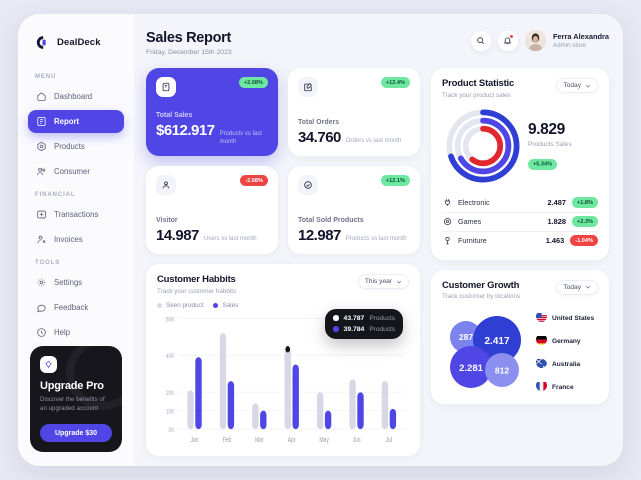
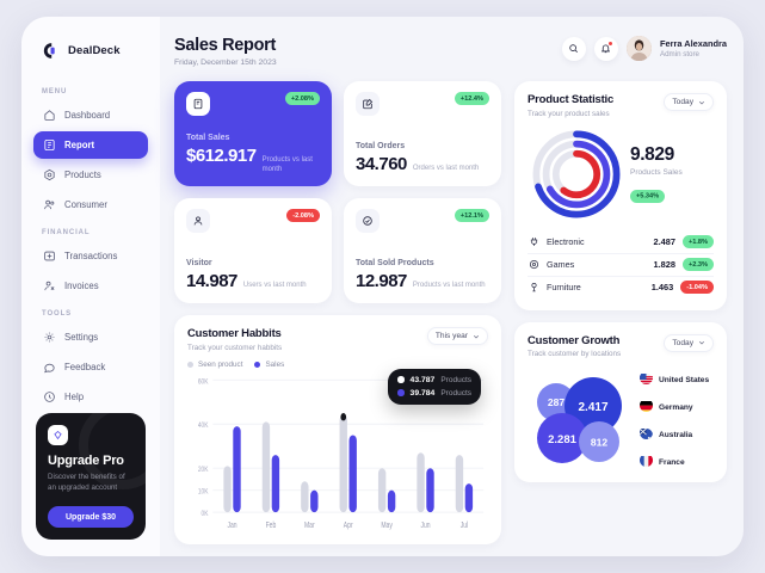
Seen product/Feb: 52K -> 41K
Sales/Jul: 11K -> 13K
